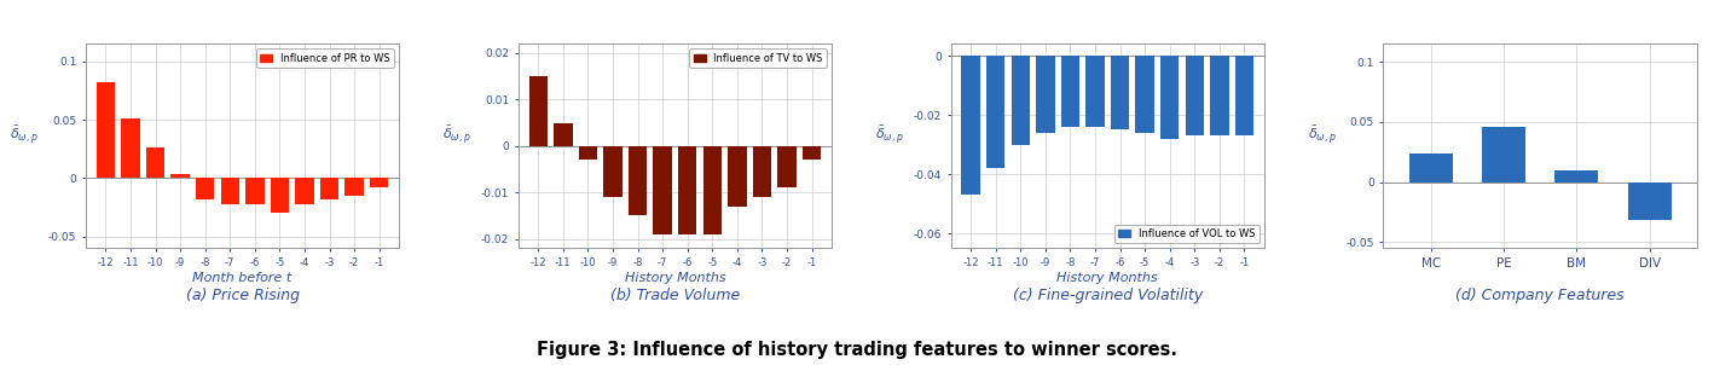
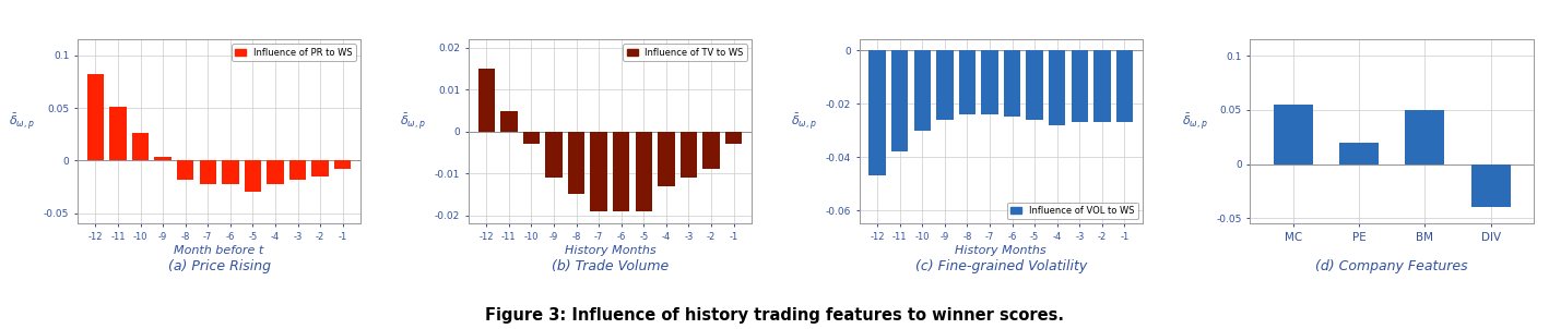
MC: 0.024 -> 0.055
PE: 0.046 -> 0.020
BM: 0.010 -> 0.050
DIV: -0.032 -> -0.040
